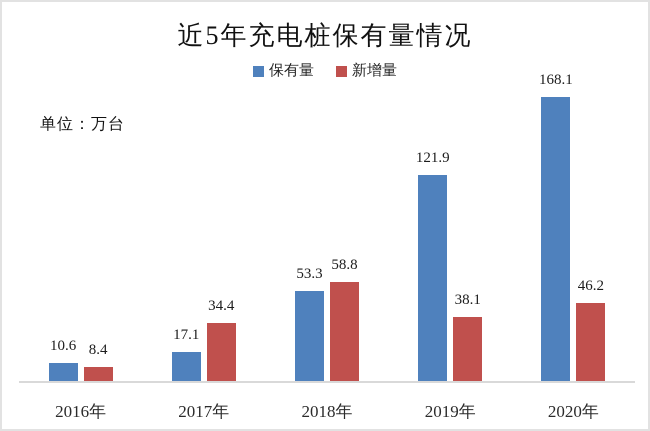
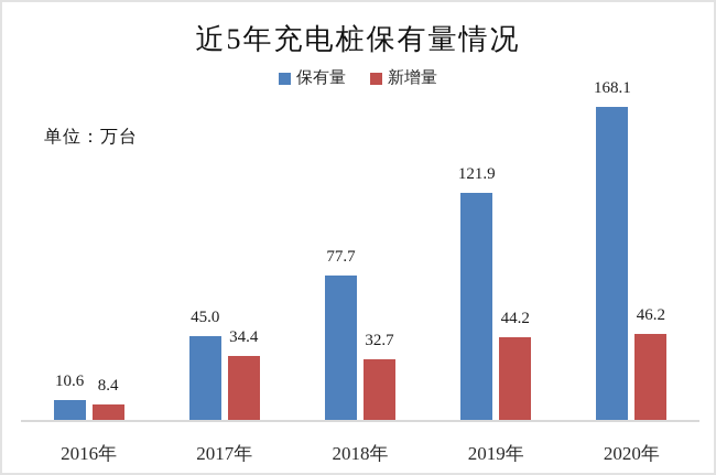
保有量/2017年: 17.1 -> 45.0
保有量/2018年: 53.3 -> 77.7
新增量/2018年: 58.8 -> 32.7
新增量/2019年: 38.1 -> 44.2
